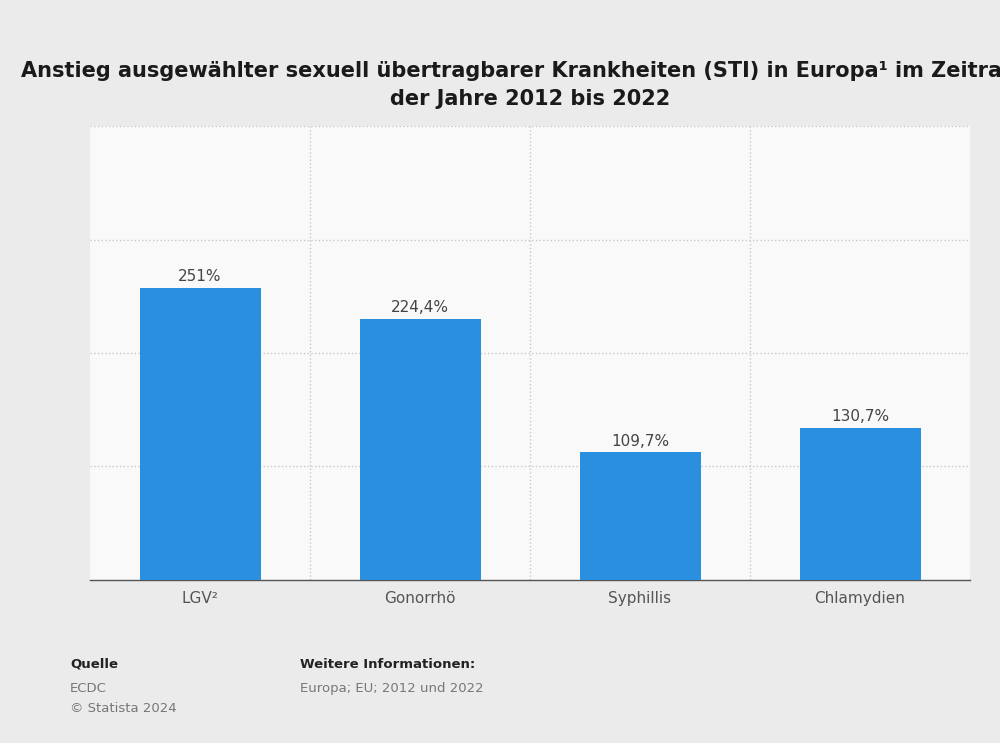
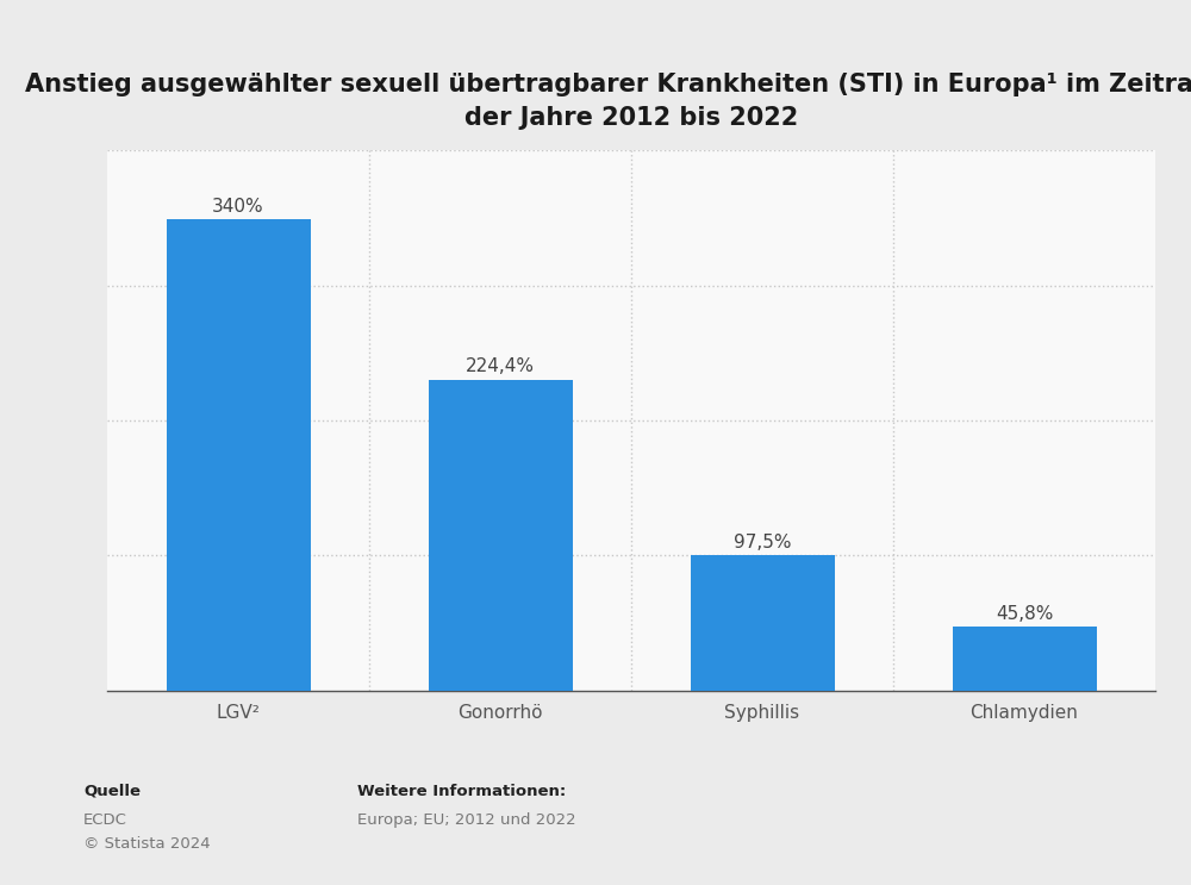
LGV²: 251% -> 340%
Syphillis: 109,7% -> 97,5%
Chlamydien: 130,7% -> 45,8%
